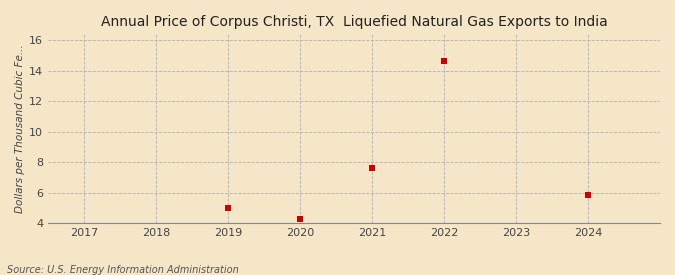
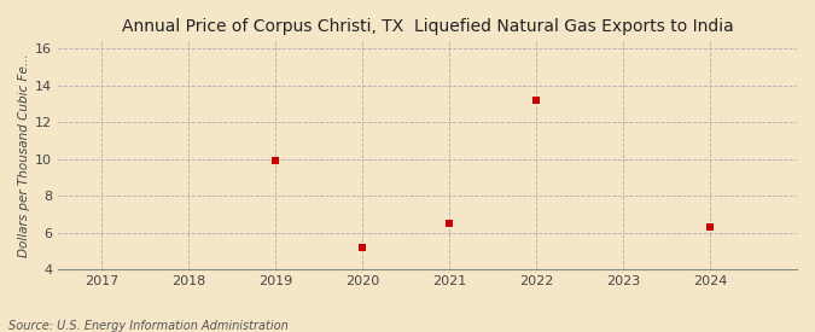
2019: 5.0 -> 9.9
2020: 4.2 -> 5.2
2021: 7.7 -> 6.5
2022: 14.7 -> 13.2
2024: 5.9 -> 6.3
